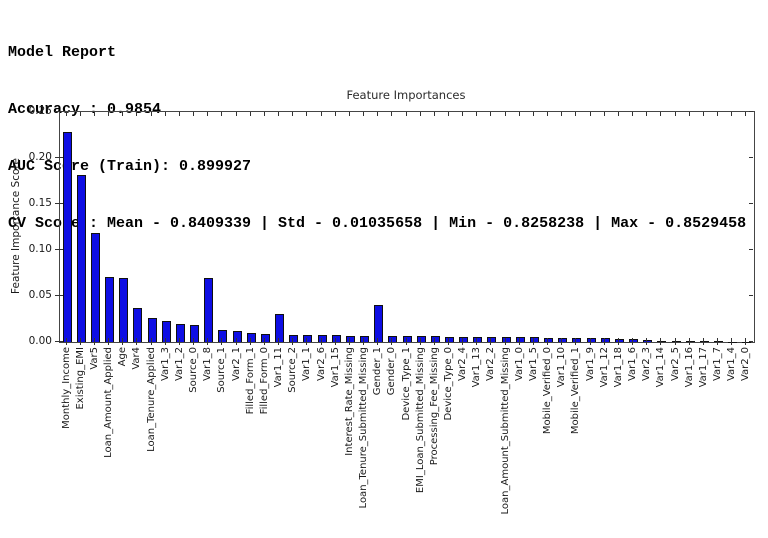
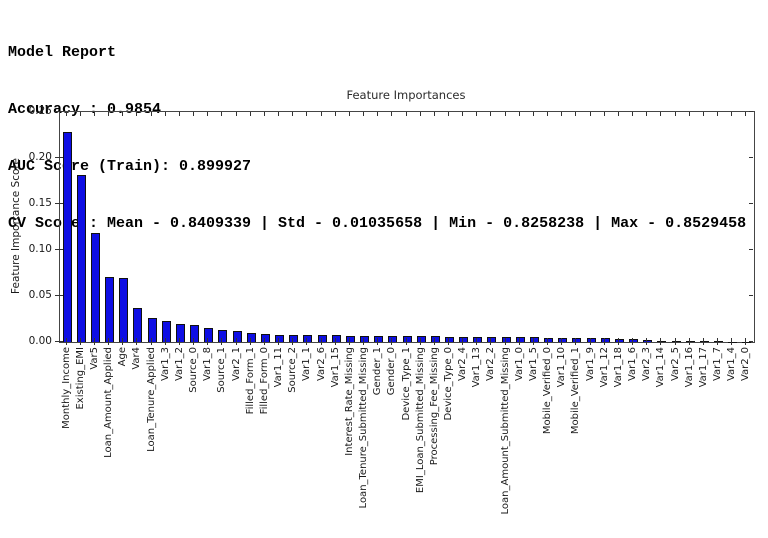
Var1_8: 0.07 -> 0.02
Var1_11: 0.03 -> 0.01
Gender_1: 0.04 -> 0.01
